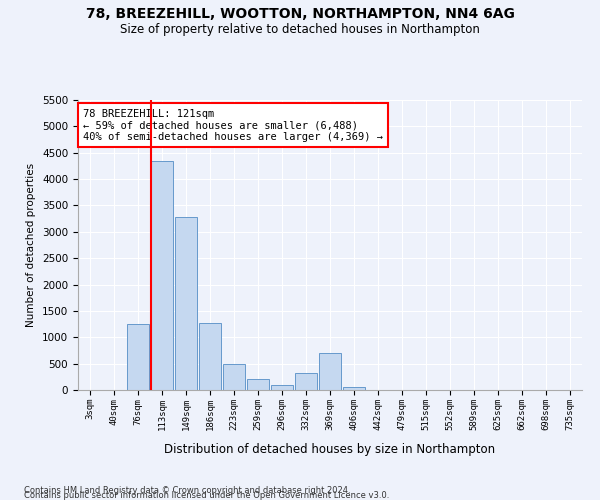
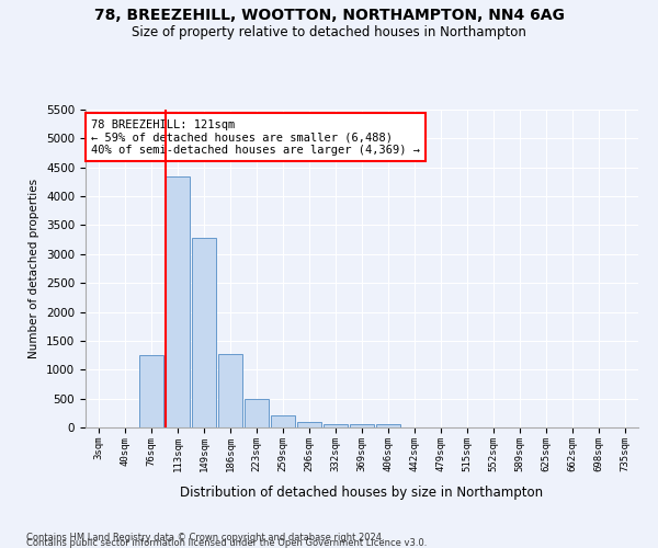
332sqm: 320 -> 60
369sqm: 700 -> 60
